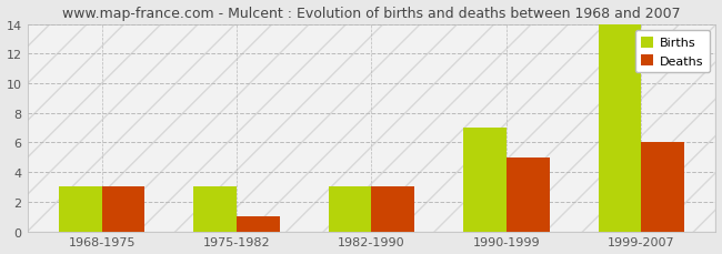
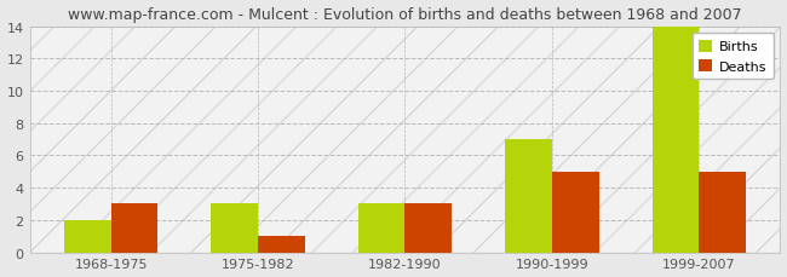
Births/1968-1975: 3 -> 2
Deaths/1999-2007: 6 -> 5
